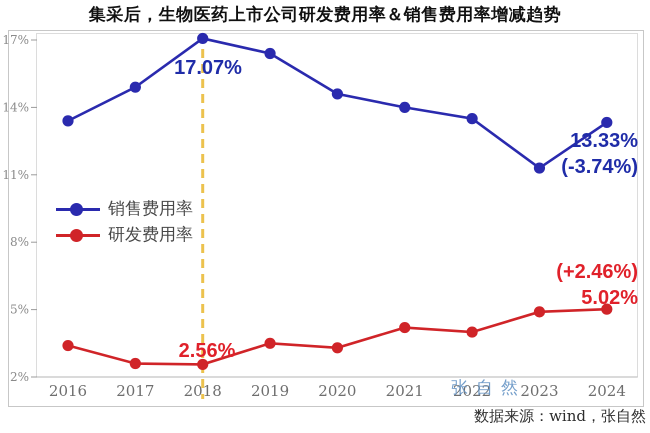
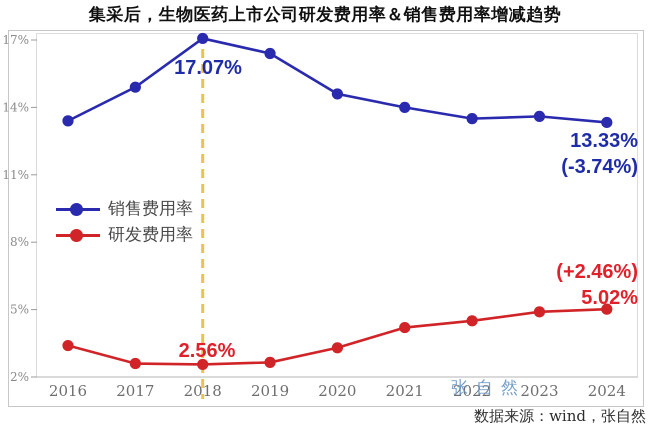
研发费用率/2019: 3.5% -> 2.6%
研发费用率/2022: 4.0% -> 4.5%
销售费用率/2023: 11.3% -> 13.6%
